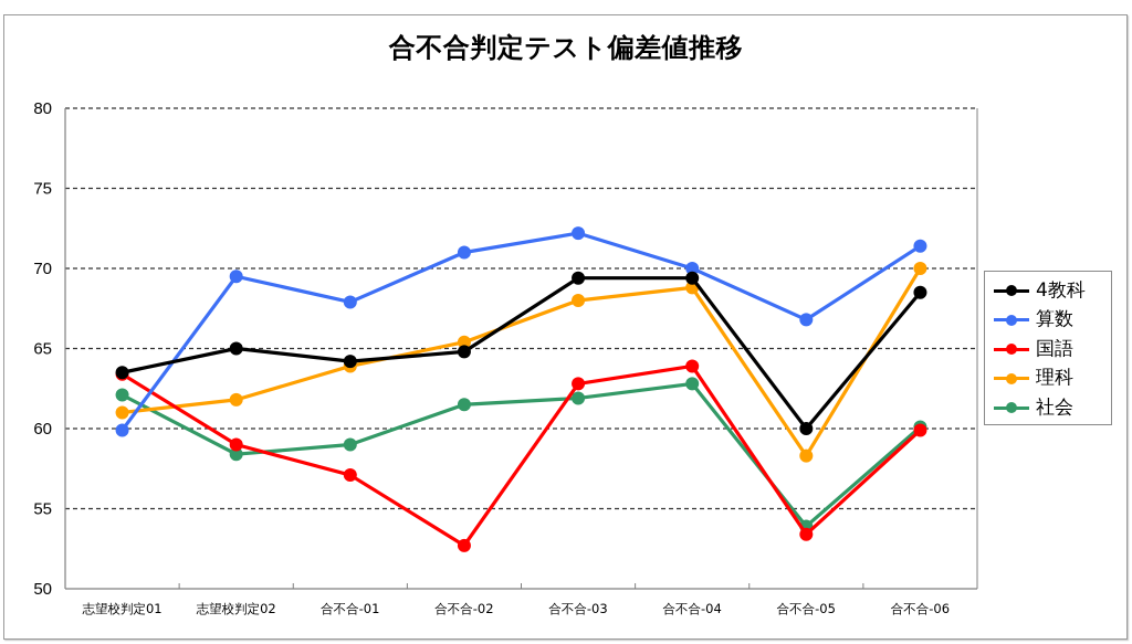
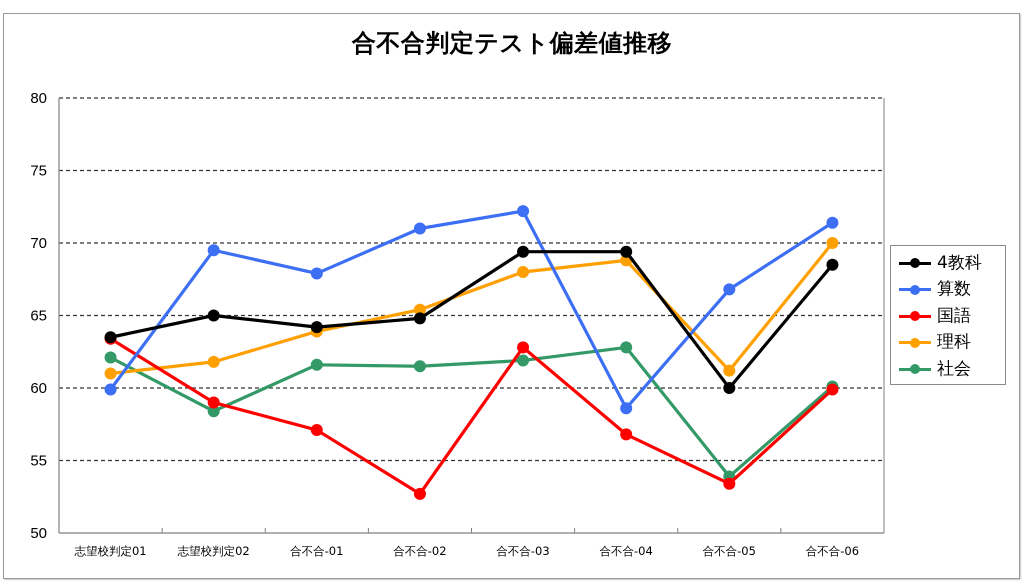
社会/合不合-01: 59.0 -> 61.6
算数/合不合-04: 70.0 -> 58.6
国語/合不合-04: 63.9 -> 56.8
理科/合不合-05: 58.3 -> 61.2
